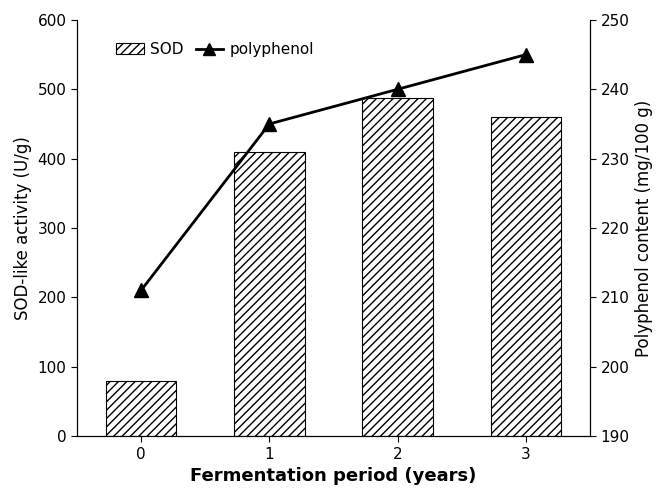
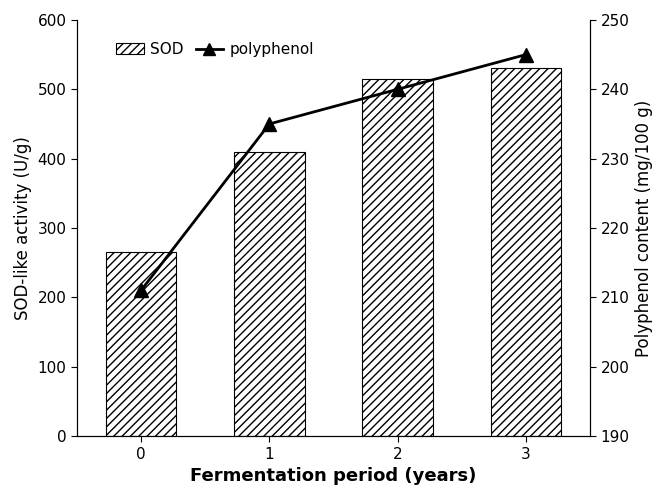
SOD/0: 80 -> 265
SOD/2: 488 -> 515
SOD/3: 460 -> 530
